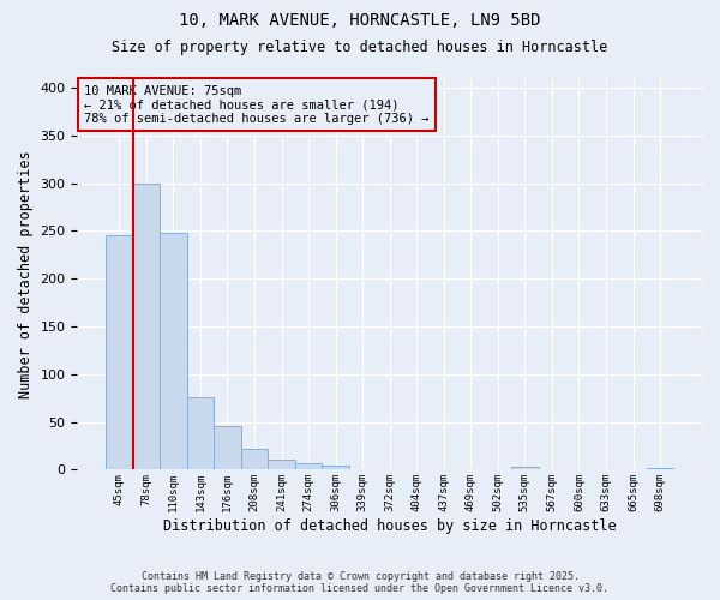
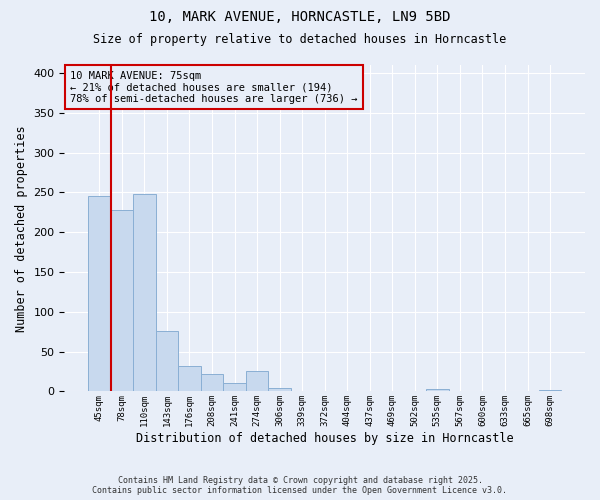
78sqm: 300 -> 228
176sqm: 46 -> 32
274sqm: 7 -> 26
